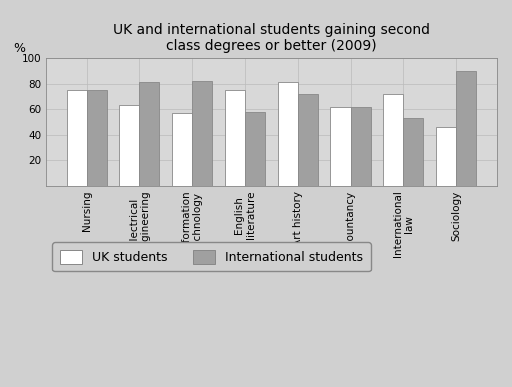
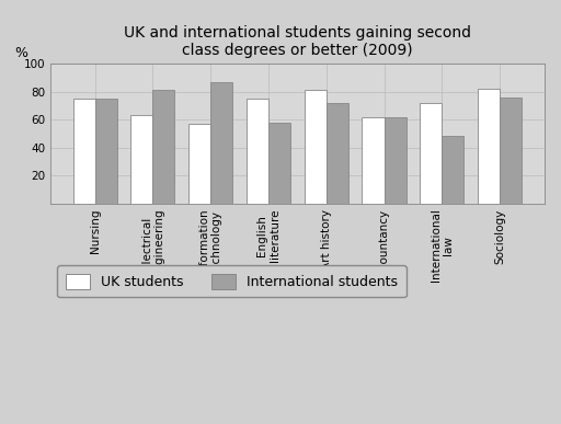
International students/Information technology: 82 -> 87
International students/International law: 53 -> 48
UK students/Sociology: 46 -> 82
International students/Sociology: 90 -> 76
